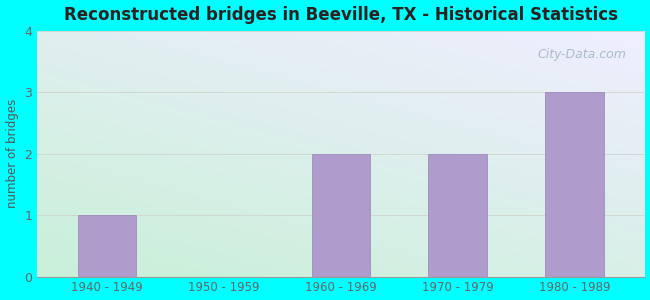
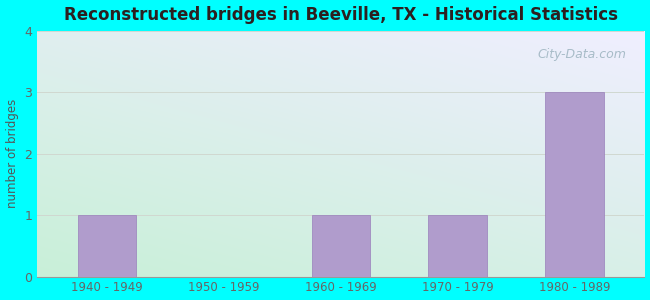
1960 - 1969: 2 -> 1
1970 - 1979: 2 -> 1
